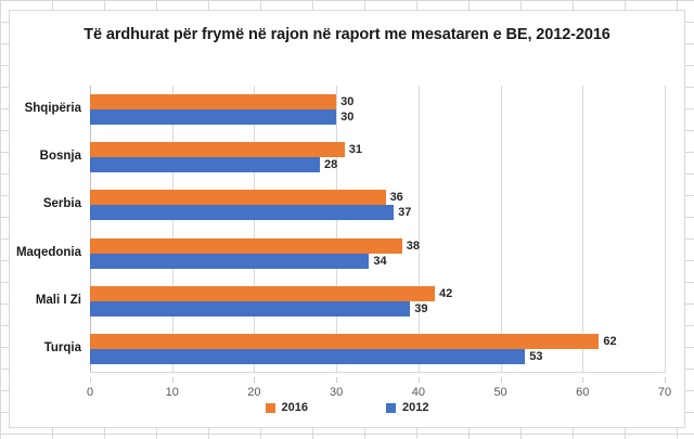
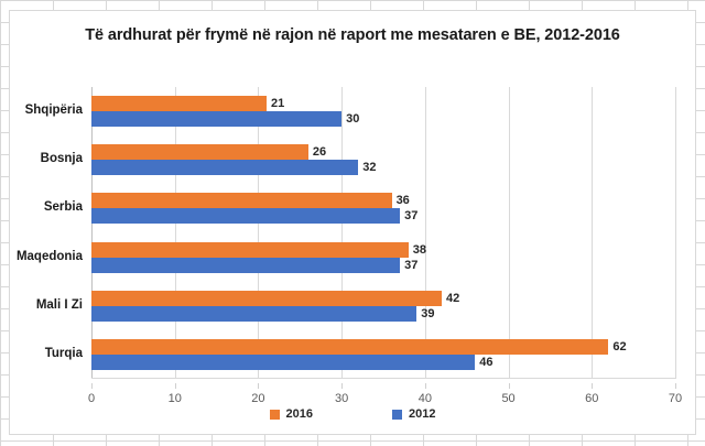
2016/Shqipëria: 30 -> 21
2016/Bosnja: 31 -> 26
2012/Bosnja: 28 -> 32
2012/Maqedonia: 34 -> 37
2012/Turqia: 53 -> 46
